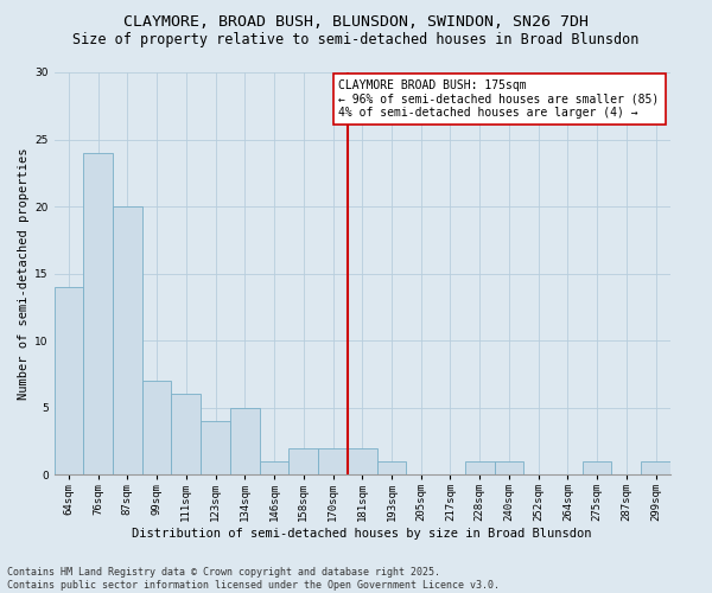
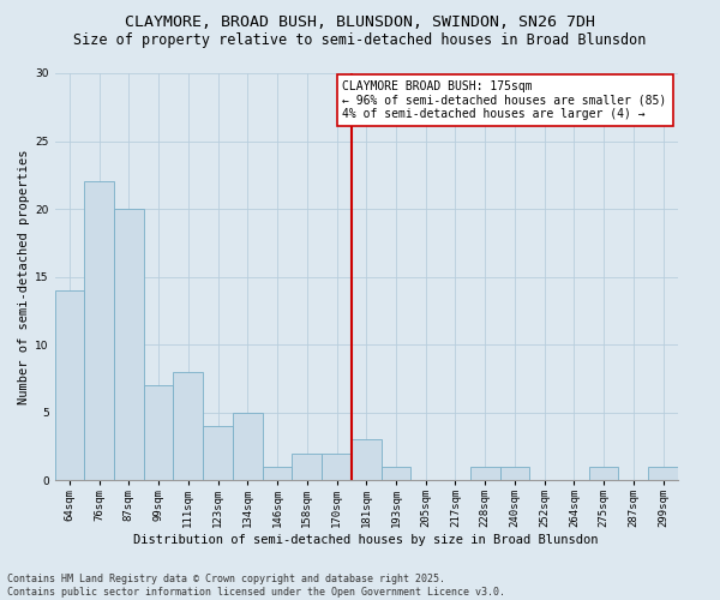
76sqm: 24 -> 22
111sqm: 6 -> 8
181sqm: 2 -> 3
